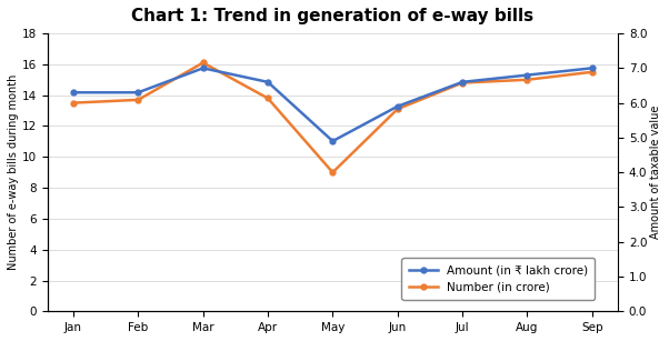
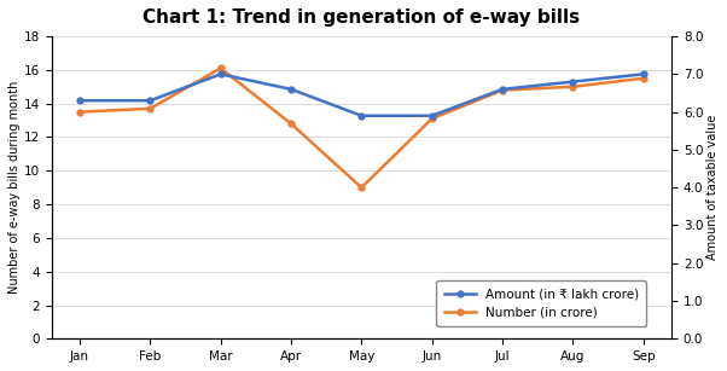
Number (in crore)/Apr: 13.8 -> 12.8
Amount (in ₹ lakh crore)/May: 4.9 -> 5.9
